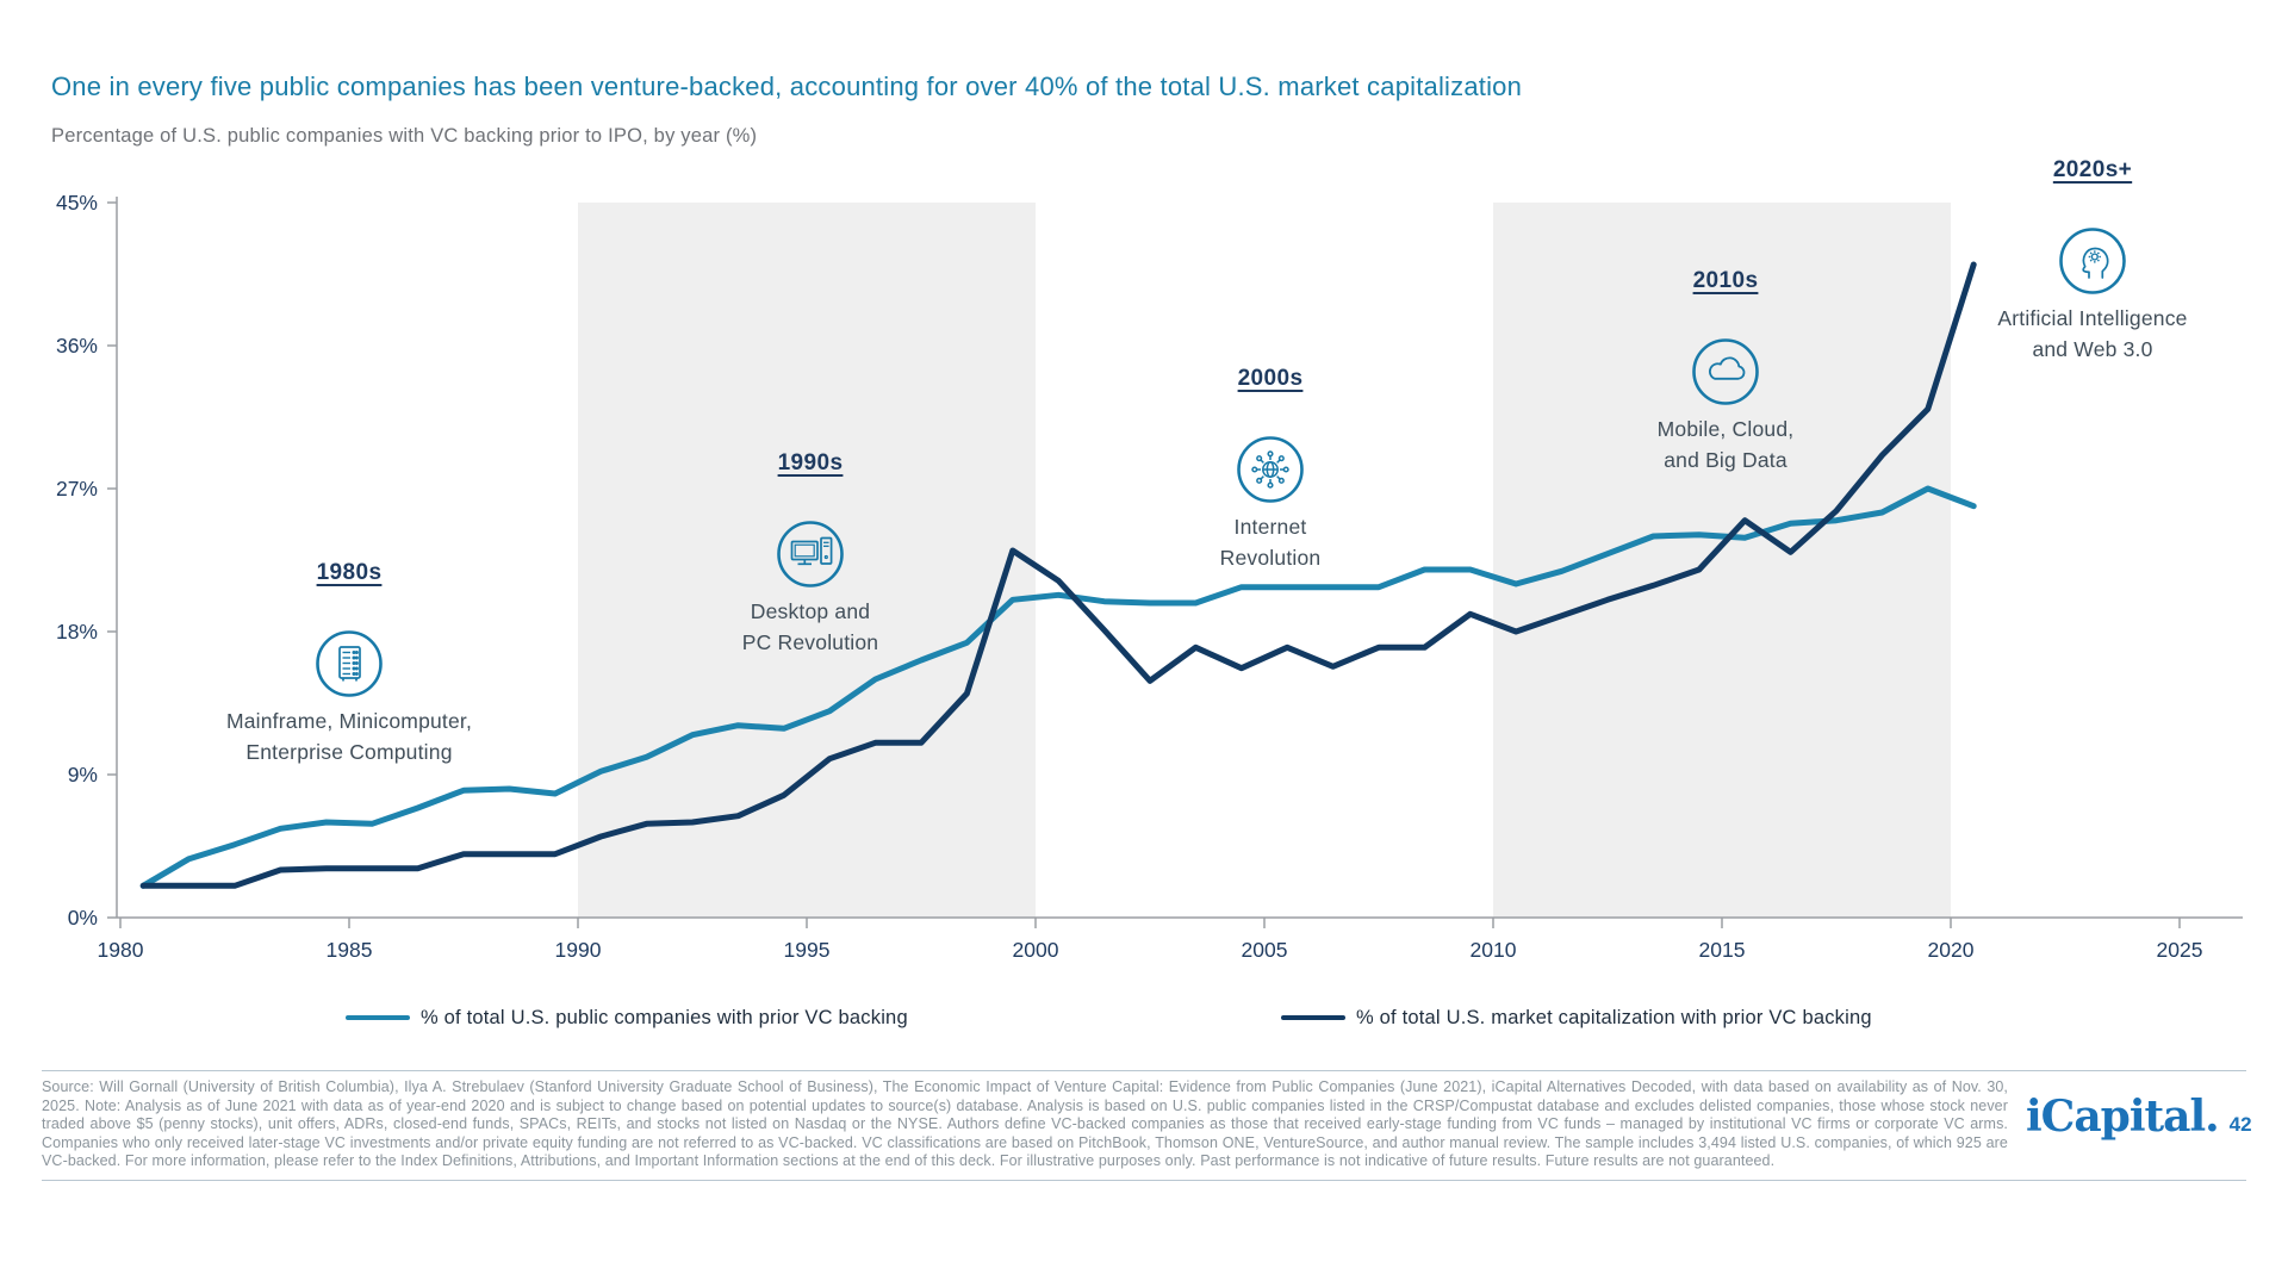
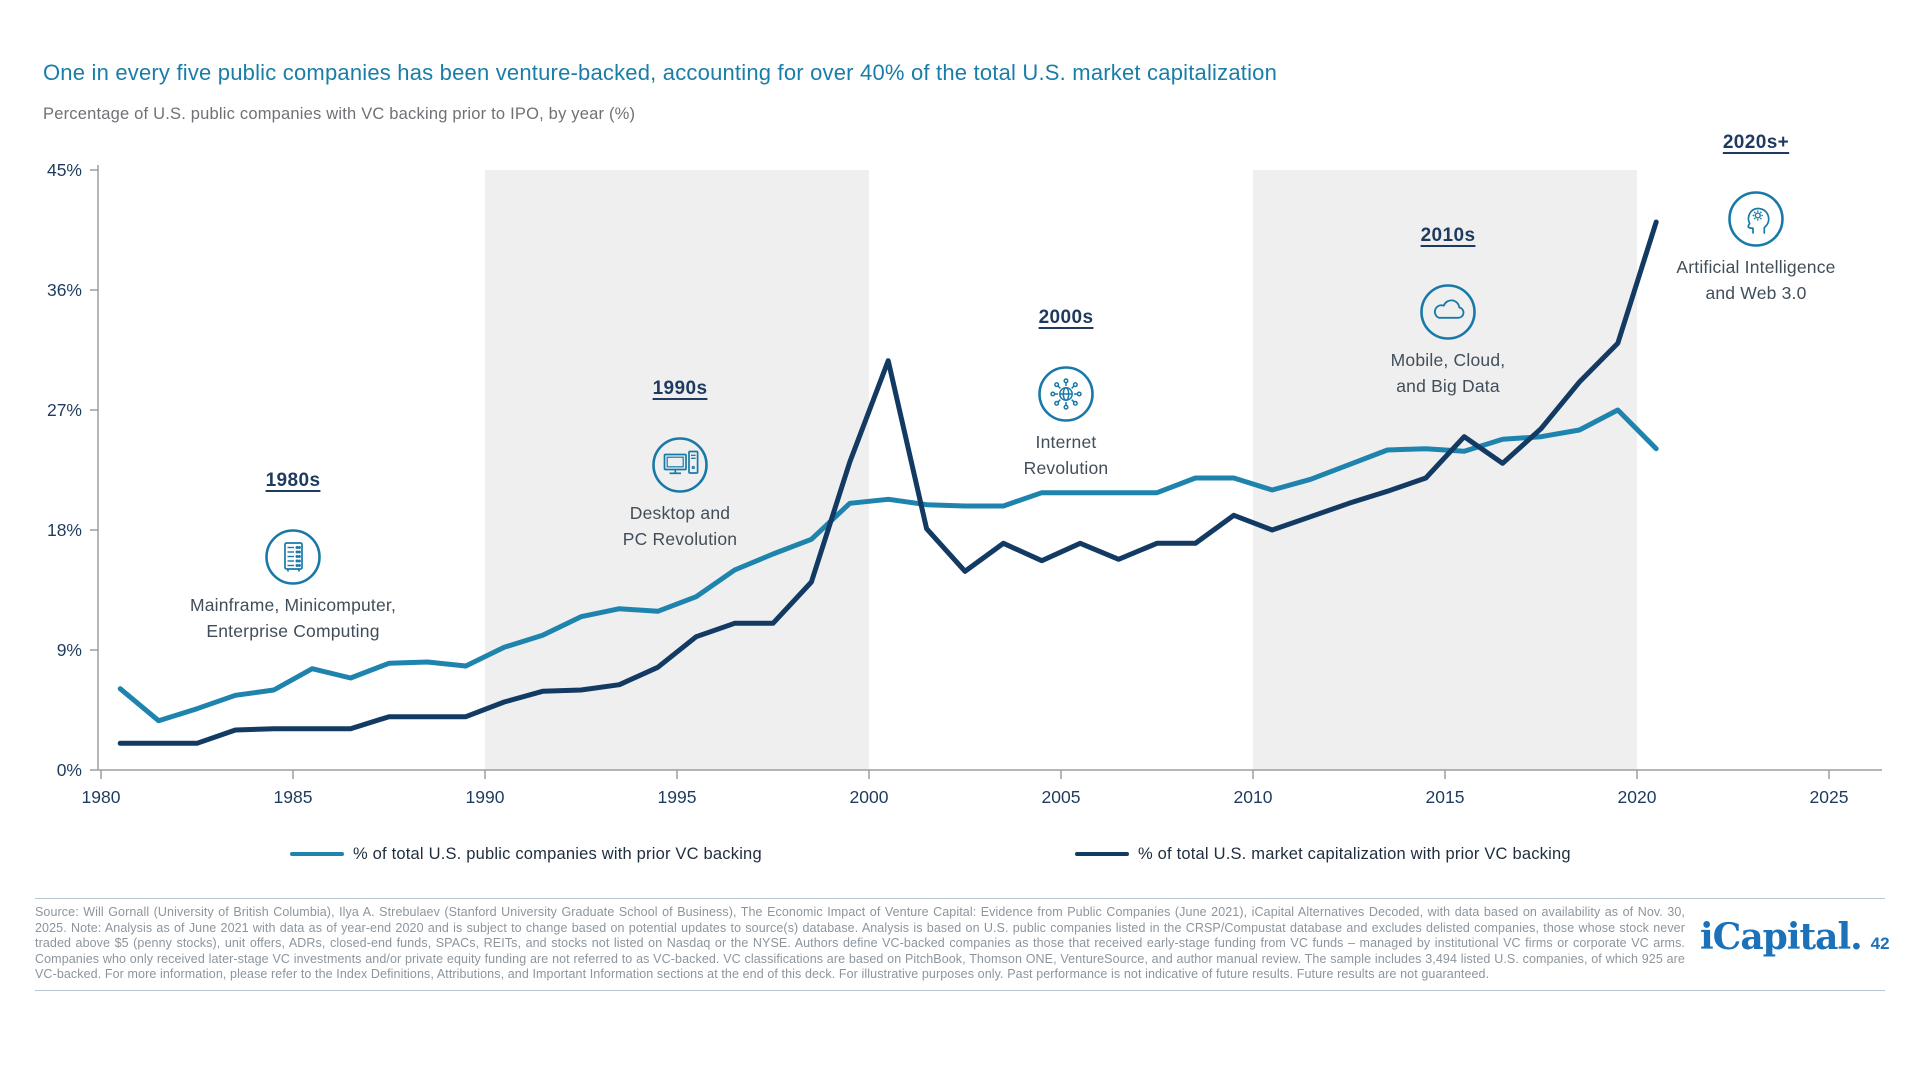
% of total U.S. public companies with prior VC backing/1980: 2.0% -> 6.1%
% of total U.S. public companies with prior VC backing/1985: 5.9% -> 7.6%
% of total U.S. market capitalization with prior VC backing/2000: 21.2% -> 30.7%
% of total U.S. public companies with prior VC backing/2020: 25.9% -> 24.1%
